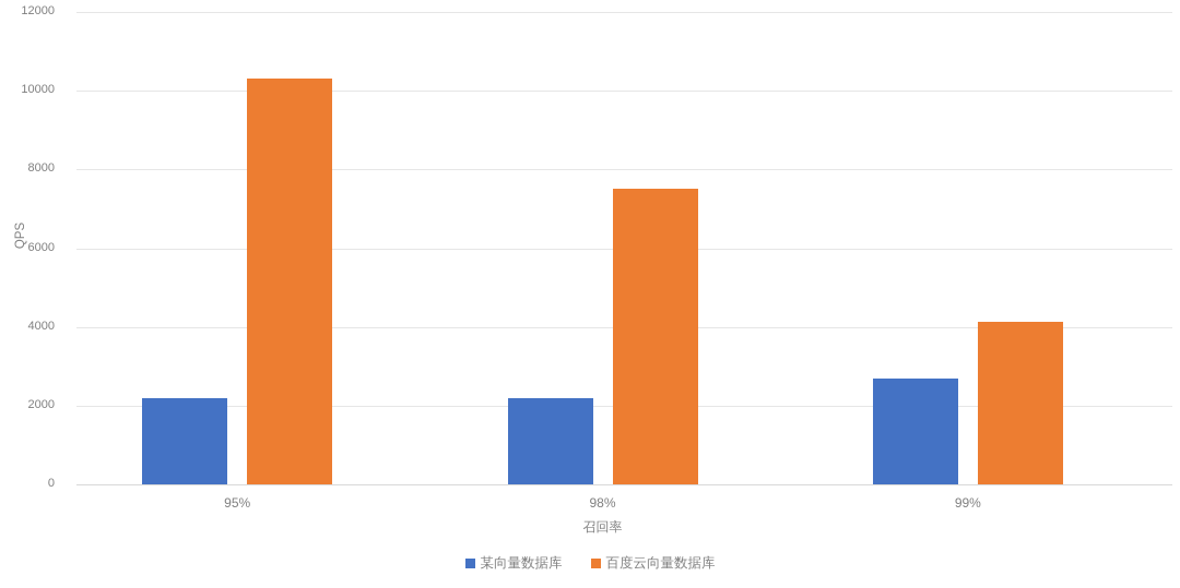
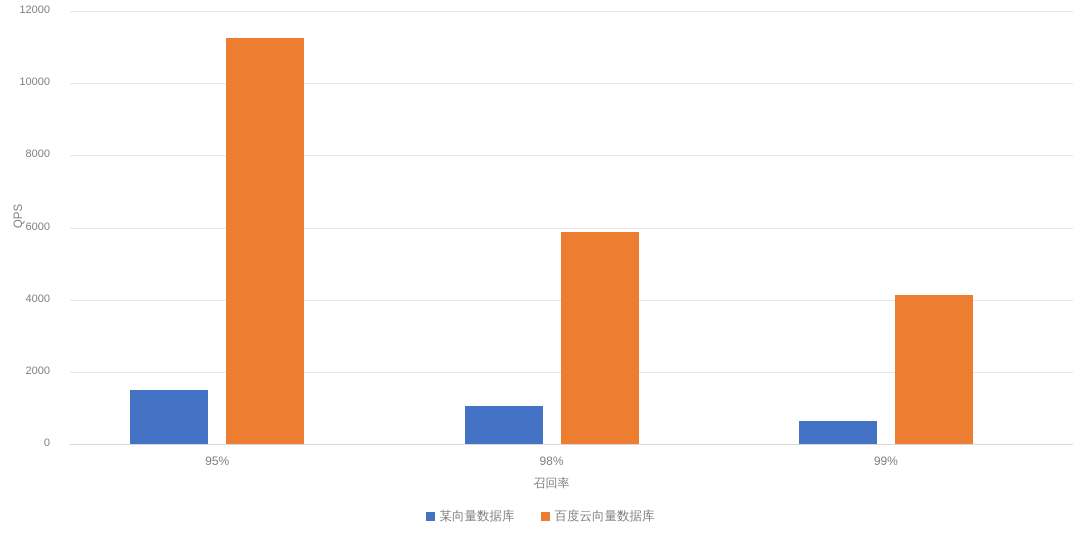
某向量数据库/95%: 2200 -> 1500
百度云向量数据库/95%: 10300 -> 11200
某向量数据库/98%: 2200 -> 1000
百度云向量数据库/98%: 7500 -> 5900
某向量数据库/99%: 2700 -> 600
